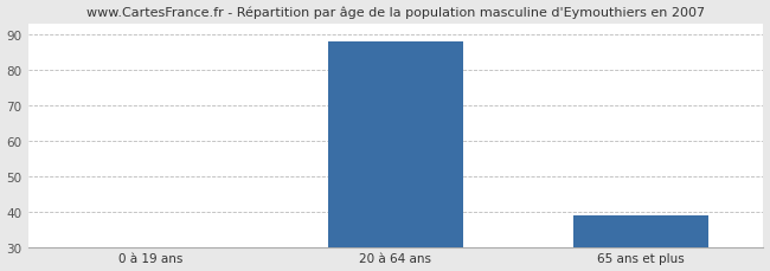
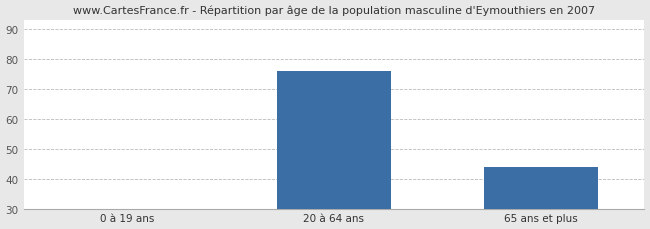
20 à 64 ans: 88 -> 76
65 ans et plus: 39 -> 44
